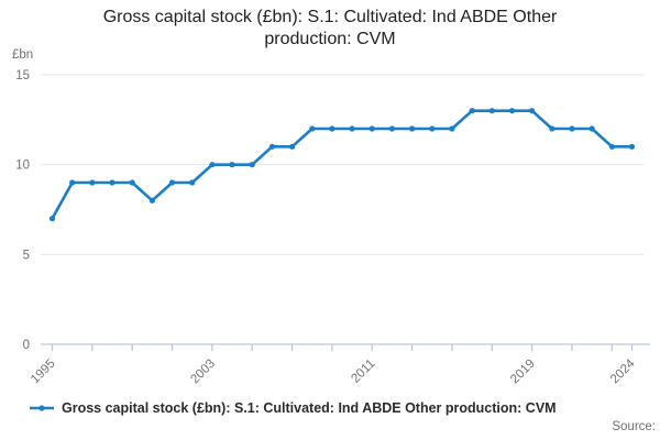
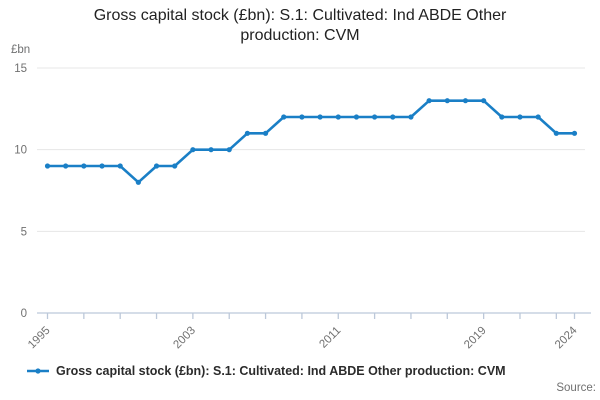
1995: 7 -> 9
